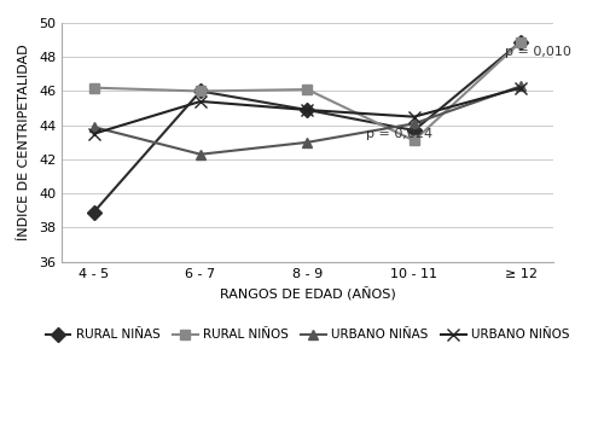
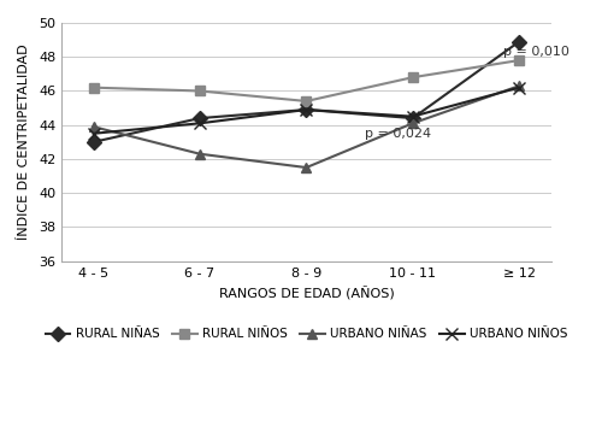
RURAL NIÑAS/4 - 5: 38.9 -> 43.0
RURAL NIÑAS/6 - 7: 46.0 -> 44.4
URBANO NIÑOS/6 - 7: 45.4 -> 44.1
RURAL NIÑOS/8 - 9: 46.1 -> 45.4
URBANO NIÑAS/8 - 9: 43.0 -> 41.5
RURAL NIÑAS/10 - 11: 43.7 -> 44.4
RURAL NIÑOS/10 - 11: 43.1 -> 46.8
RURAL NIÑOS/≥ 12: 48.9 -> 47.8
